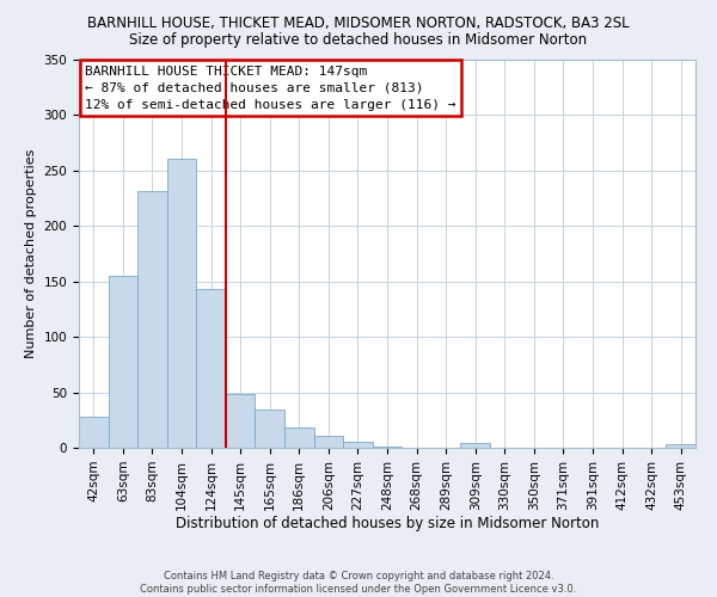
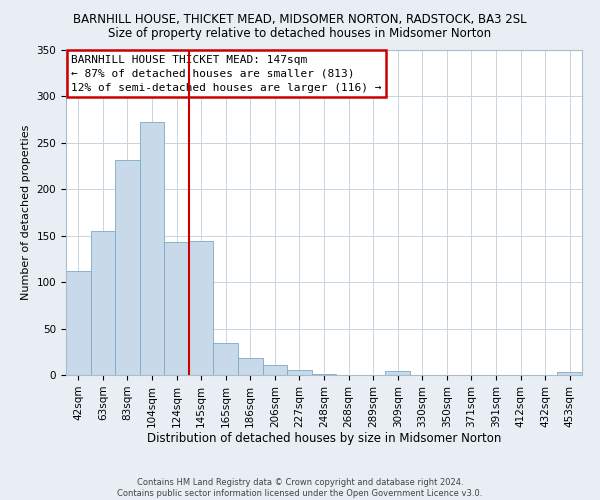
42sqm: 28 -> 112
104sqm: 261 -> 272
145sqm: 49 -> 144
